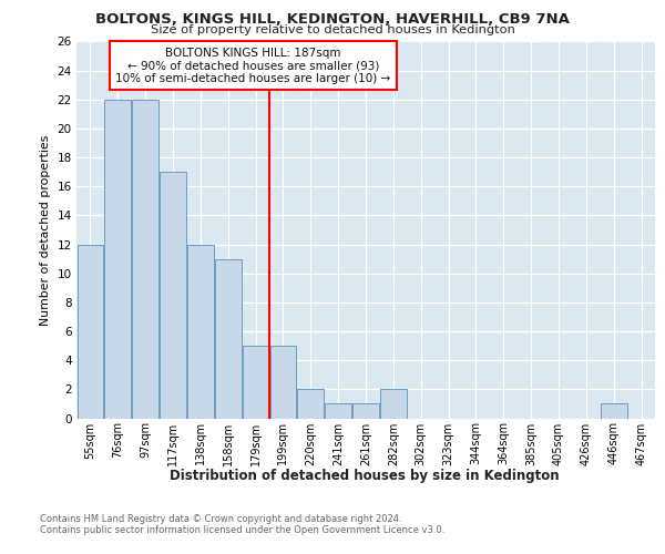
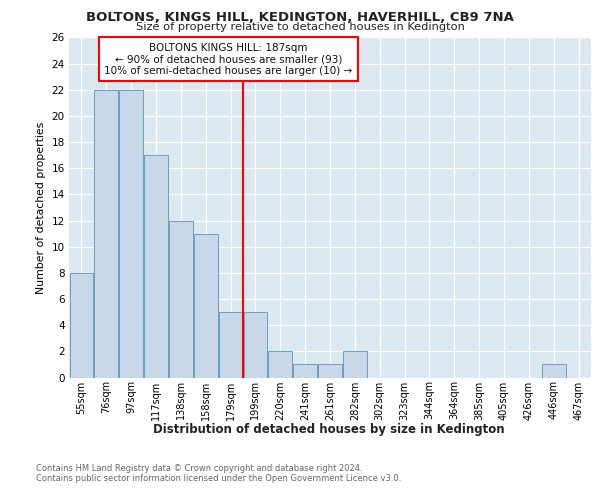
55sqm: 12 -> 8
